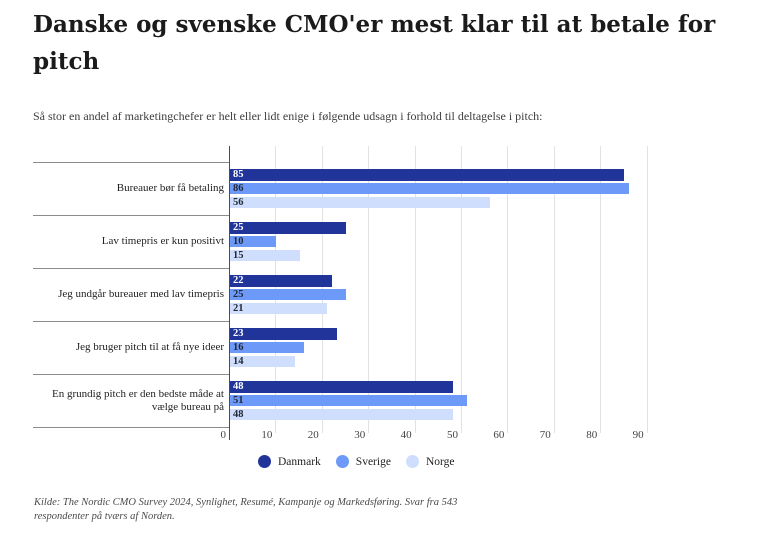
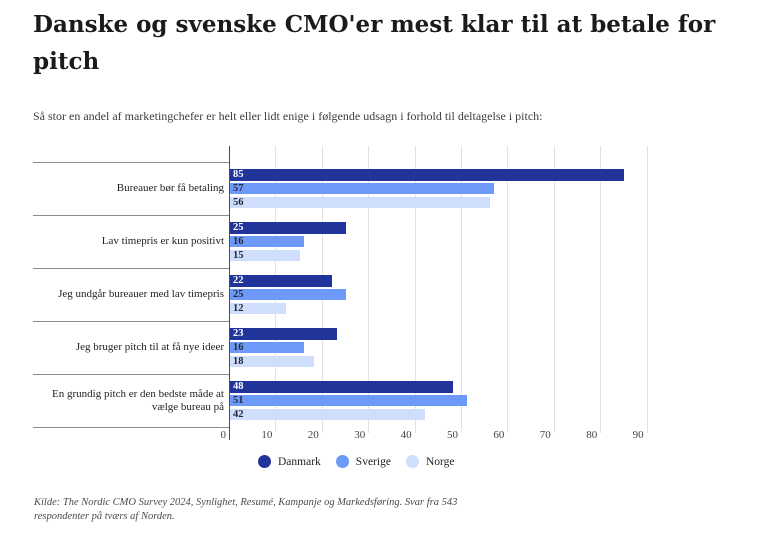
Sverige/Bureauer bør få betaling: 86 -> 57
Sverige/Lav timepris er kun positivt: 10 -> 16
Norge/Jeg undgår bureauer med lav timepris: 21 -> 12
Norge/Jeg bruger pitch til at få nye ideer: 14 -> 18
Norge/En grundig pitch er den bedste måde at vælge bureau på: 48 -> 42
